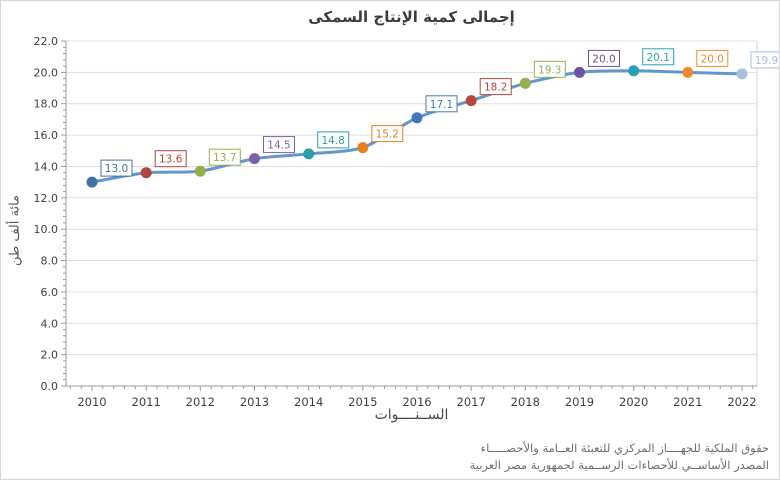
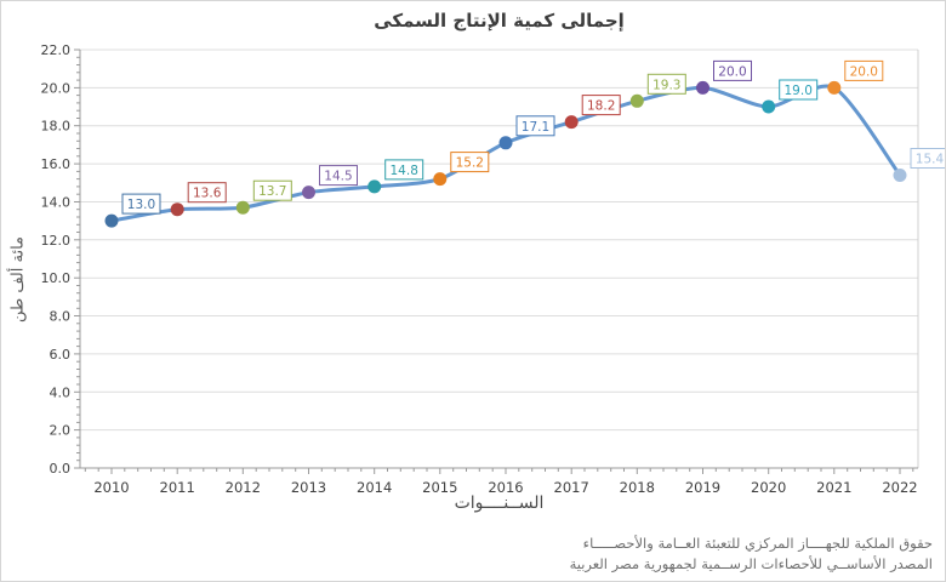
2020: 20.1 -> 19.0
2022: 19.9 -> 15.4
